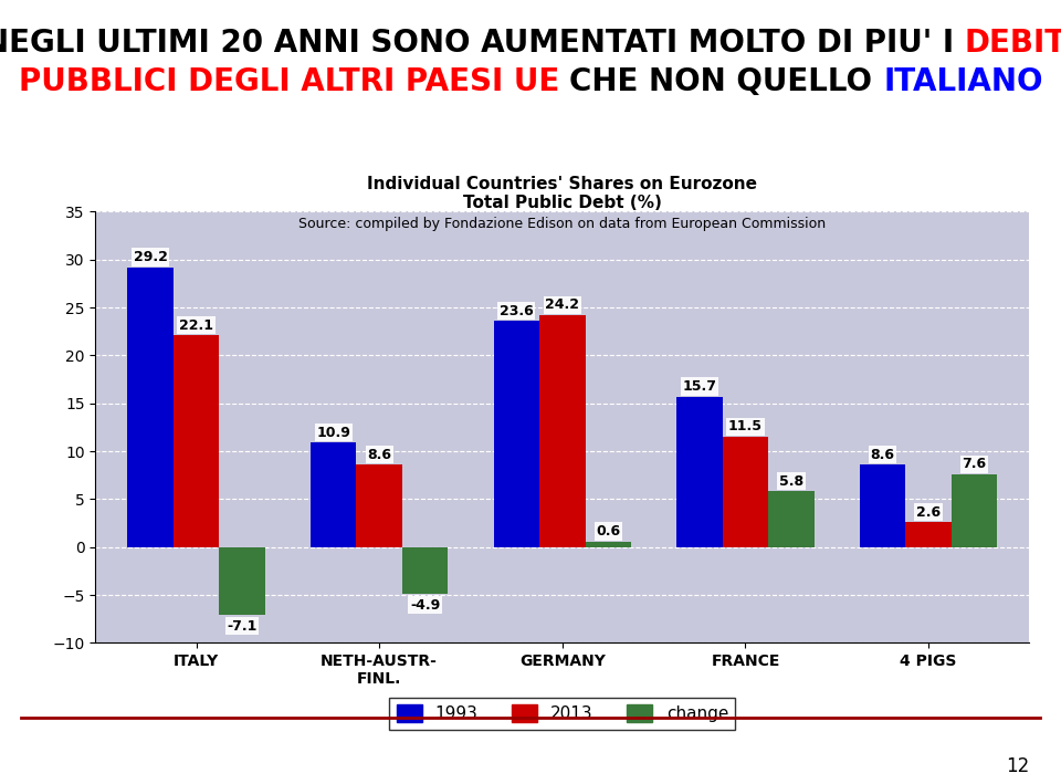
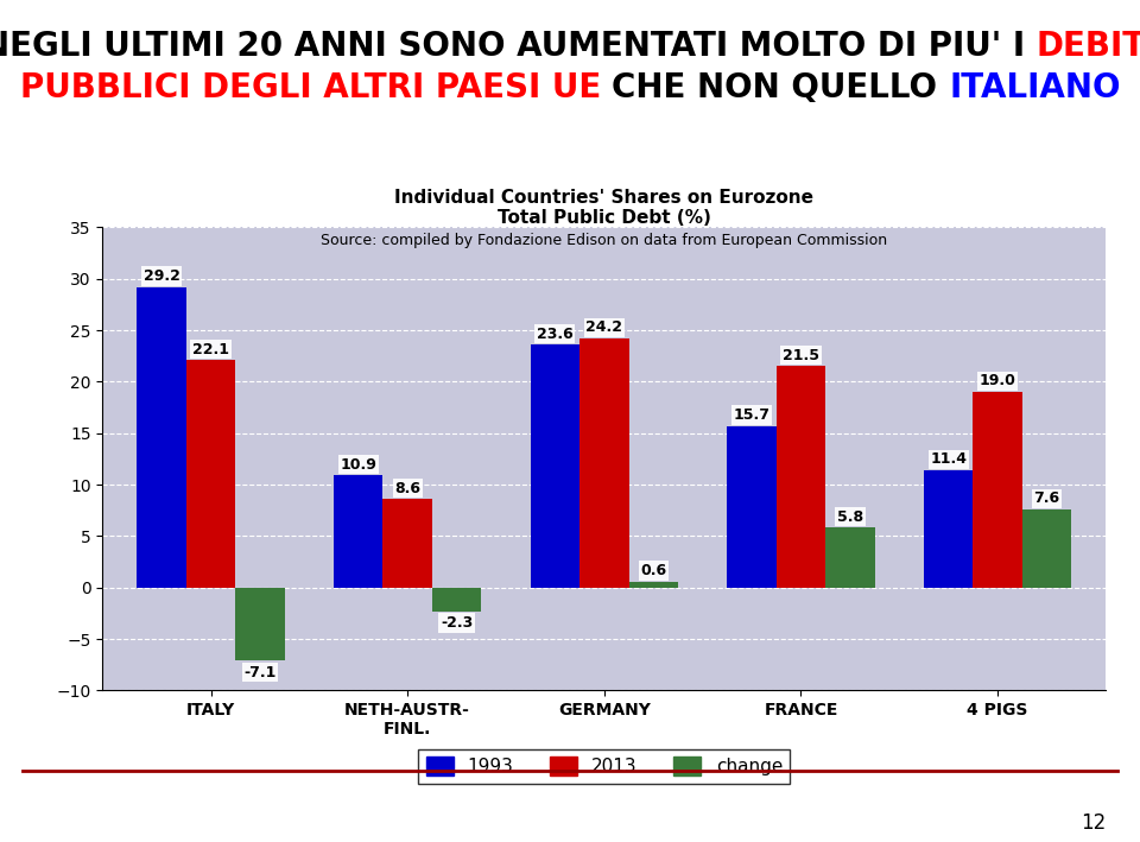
change/NETH-AUSTR- FINL.: -4.9 -> -2.3
2013/FRANCE: 11.5 -> 21.5
1993/4 PIGS: 8.6 -> 11.4
2013/4 PIGS: 2.6 -> 19.0
